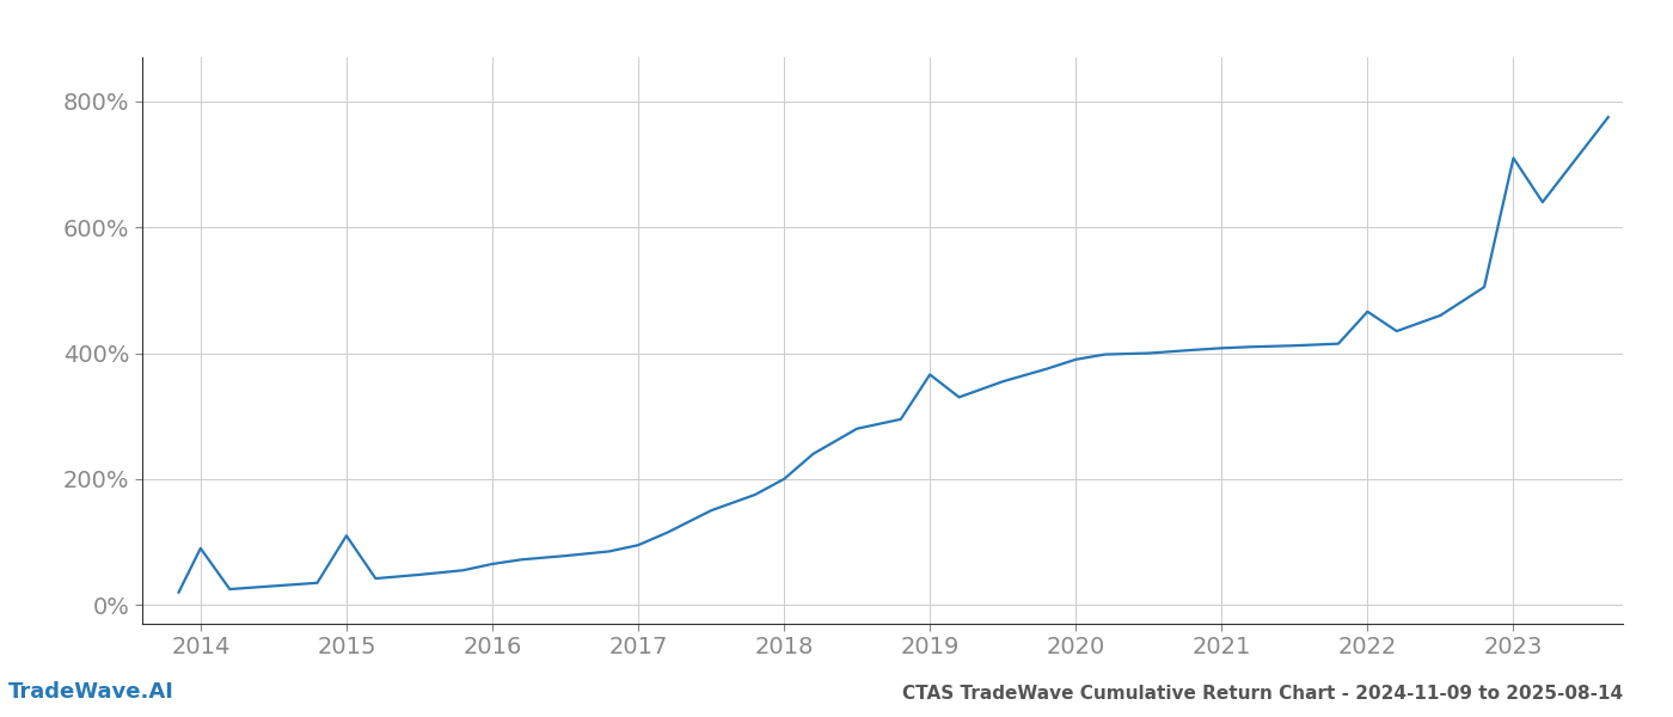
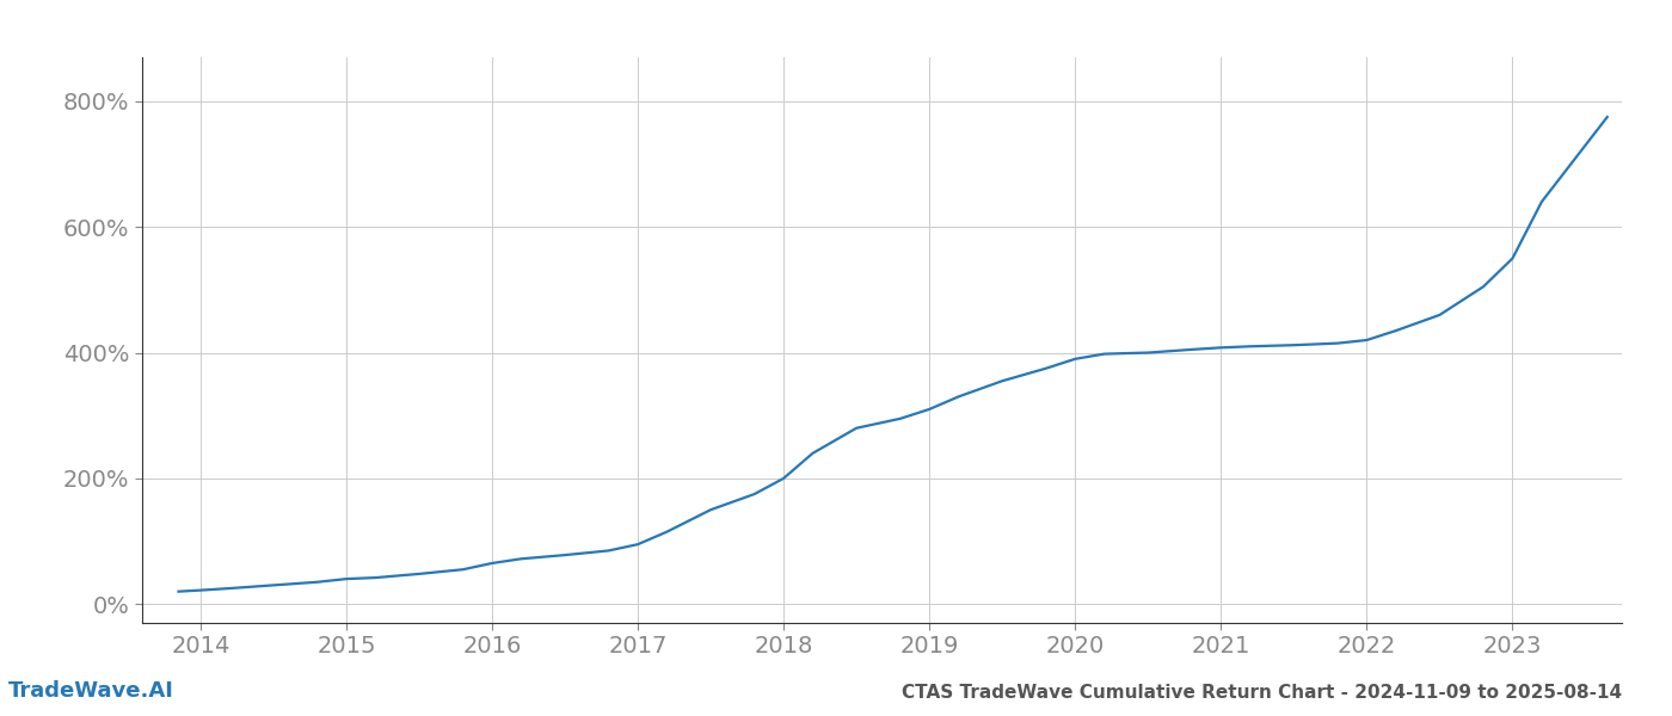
2014: 90% -> 22%
2015: 110% -> 40%
2019: 366% -> 310%
2022: 466% -> 420%
2023: 710% -> 550%
